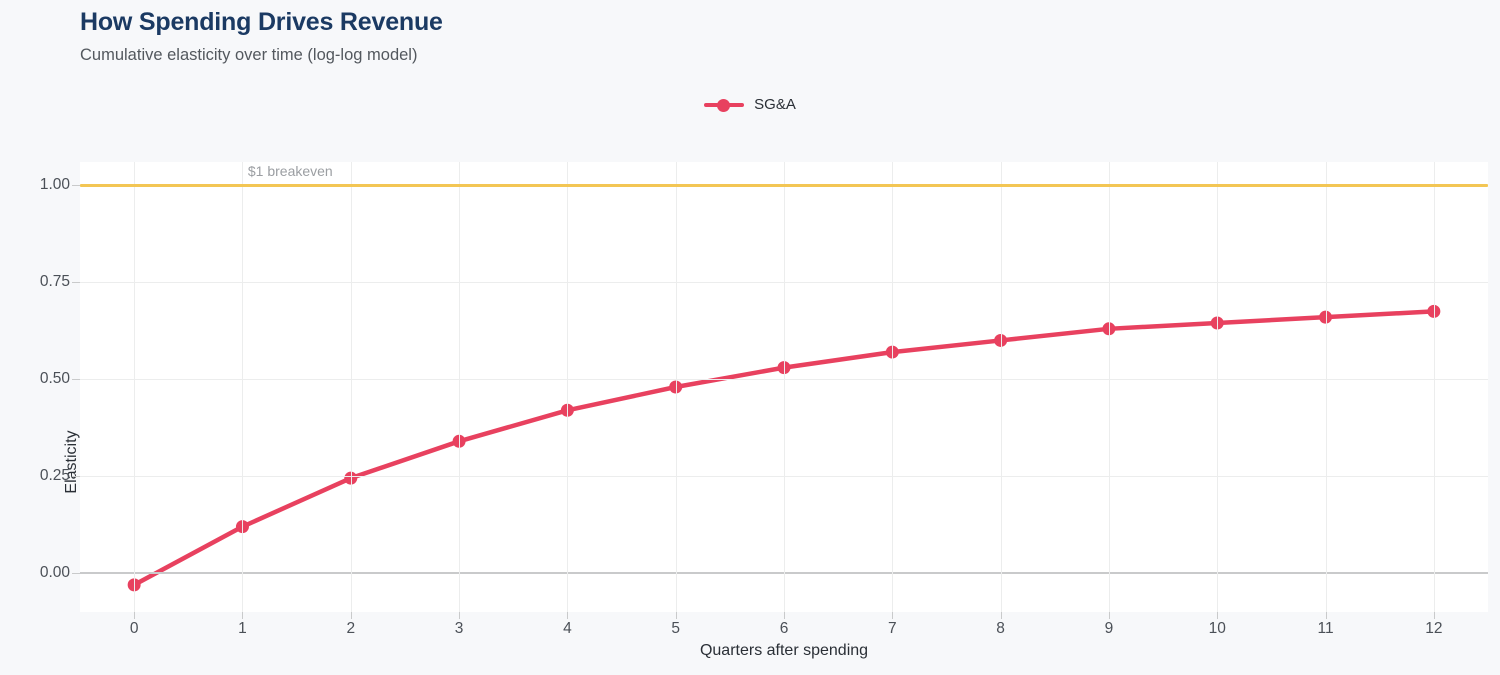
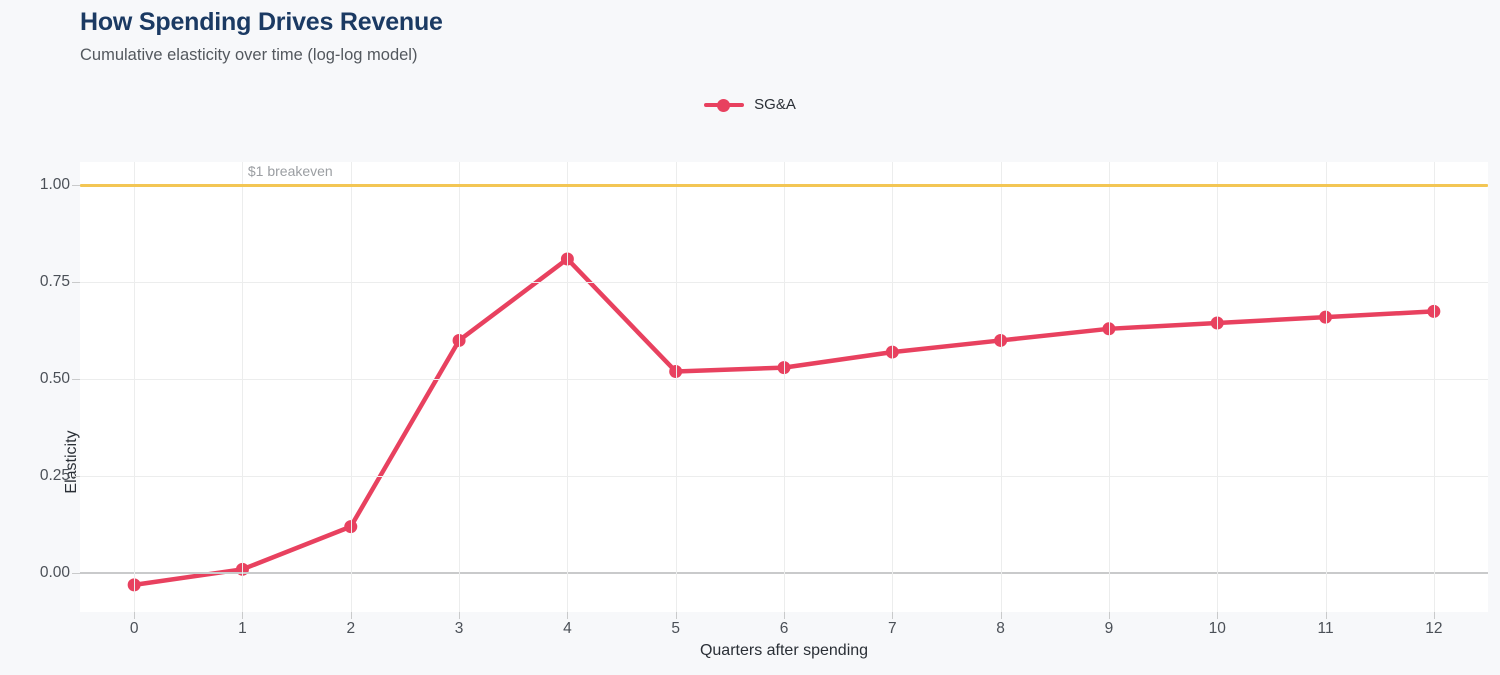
1: 0.12 -> 0.01
2: 0.24 -> 0.12
3: 0.34 -> 0.60
4: 0.42 -> 0.81
5: 0.48 -> 0.52
